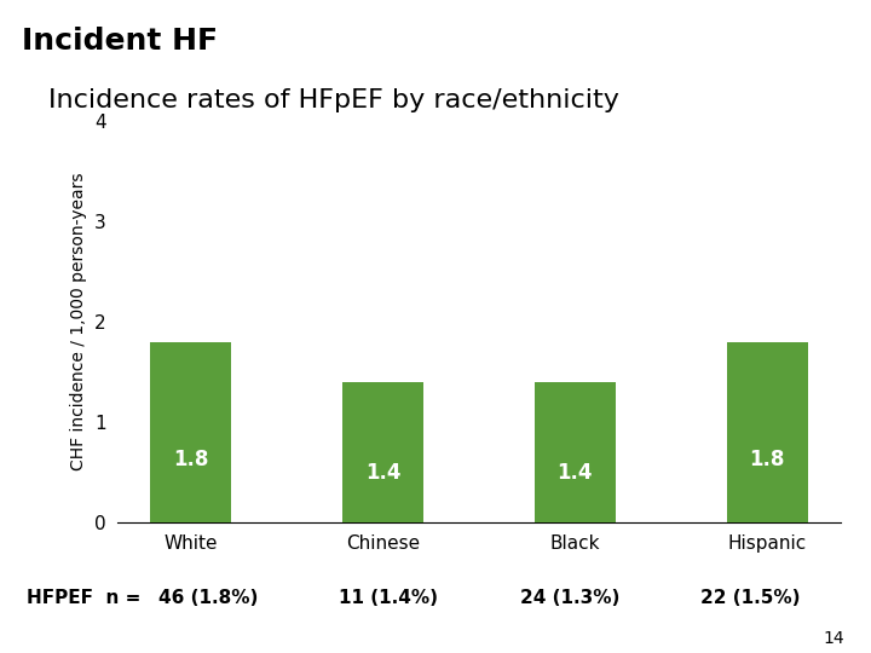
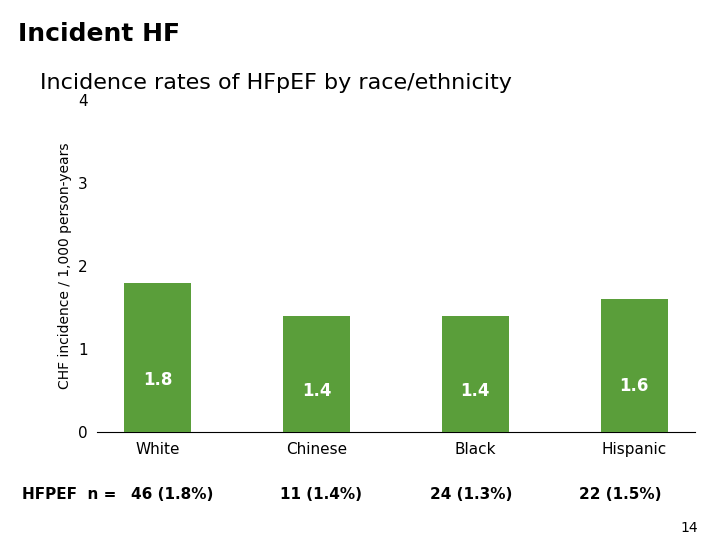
Hispanic: 1.8 -> 1.6
